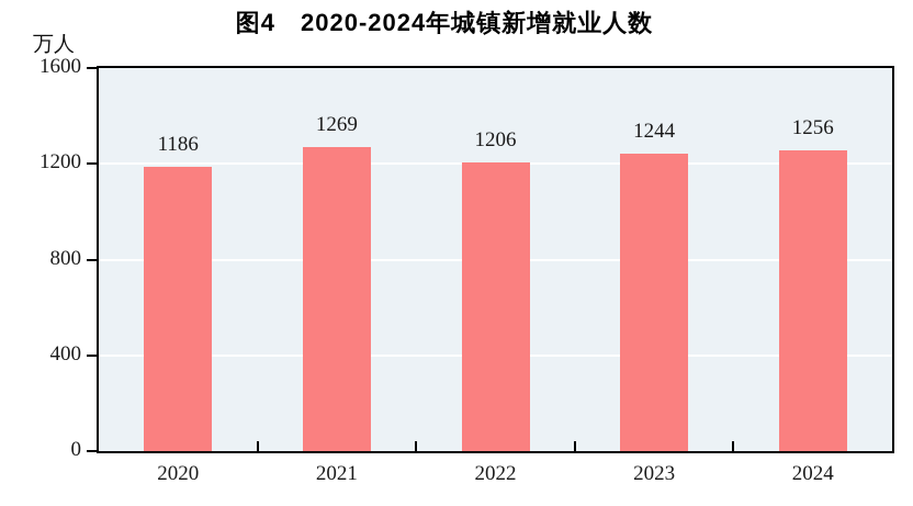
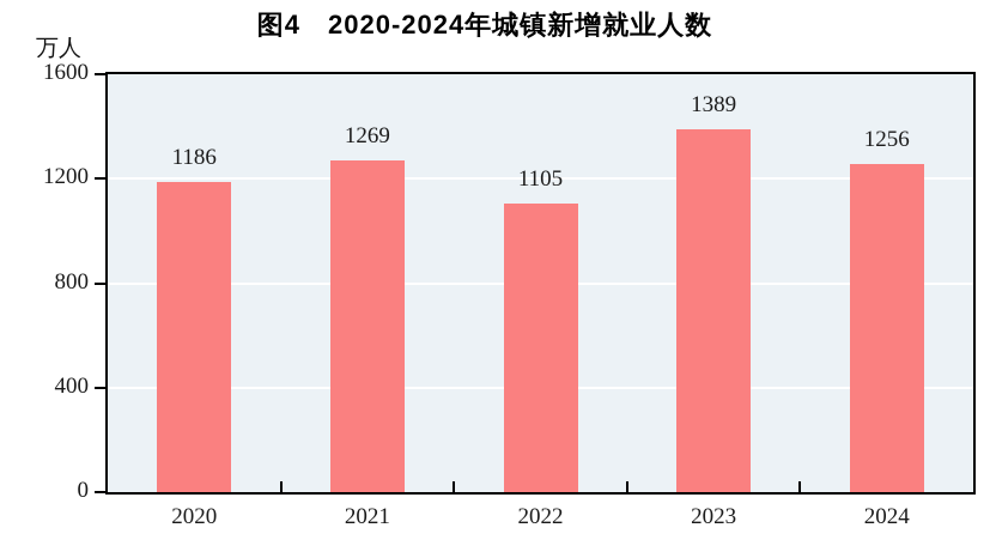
2022: 1206 -> 1105
2023: 1244 -> 1389
